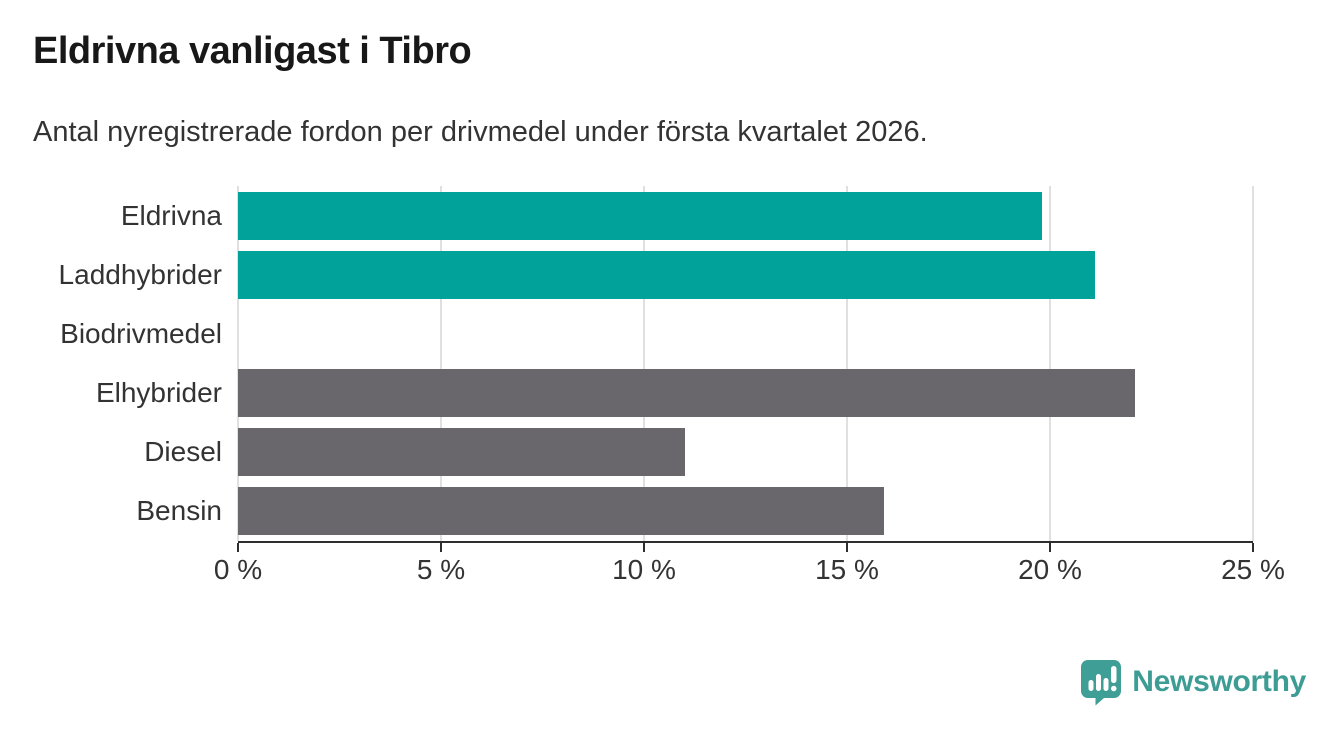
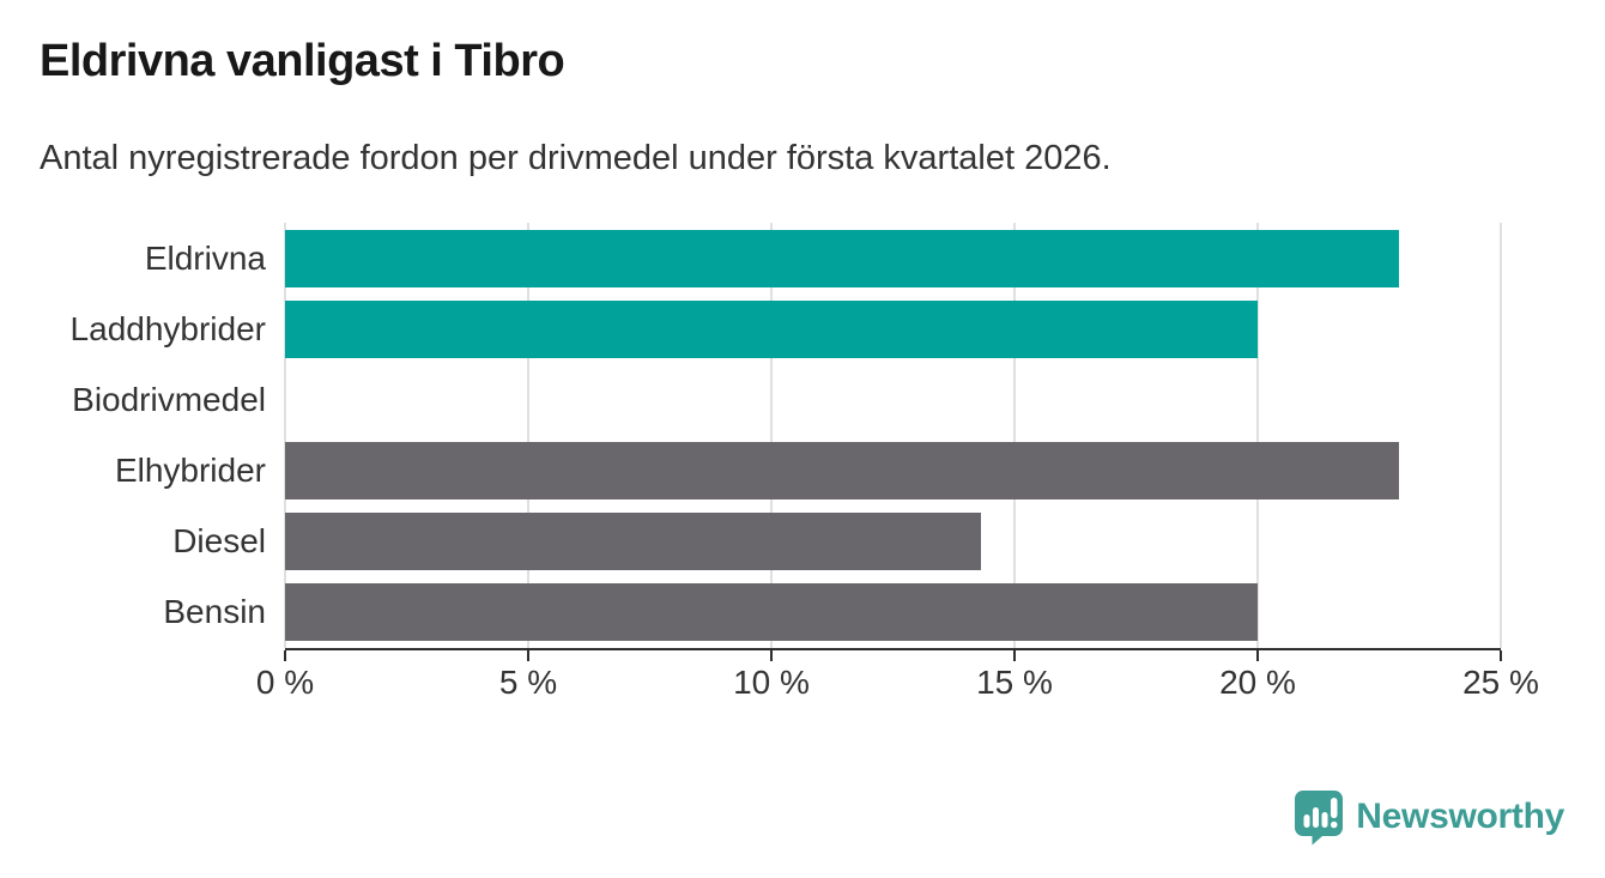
Eldrivna: 19.8% -> 22.9%
Laddhybrider: 21.1% -> 20.0%
Elhybrider: 22.1% -> 22.9%
Diesel: 11.0% -> 14.3%
Bensin: 15.9% -> 20.0%
